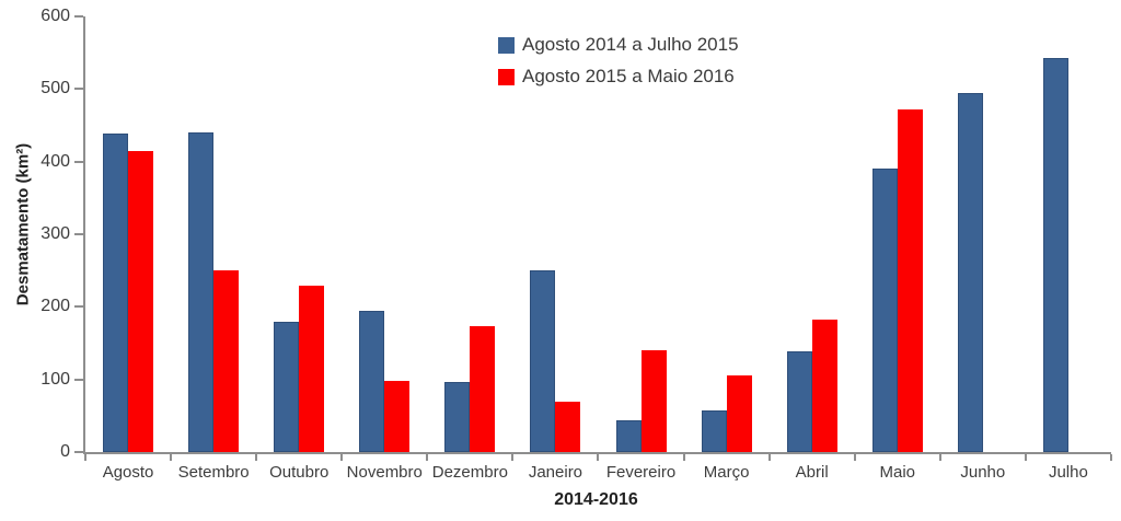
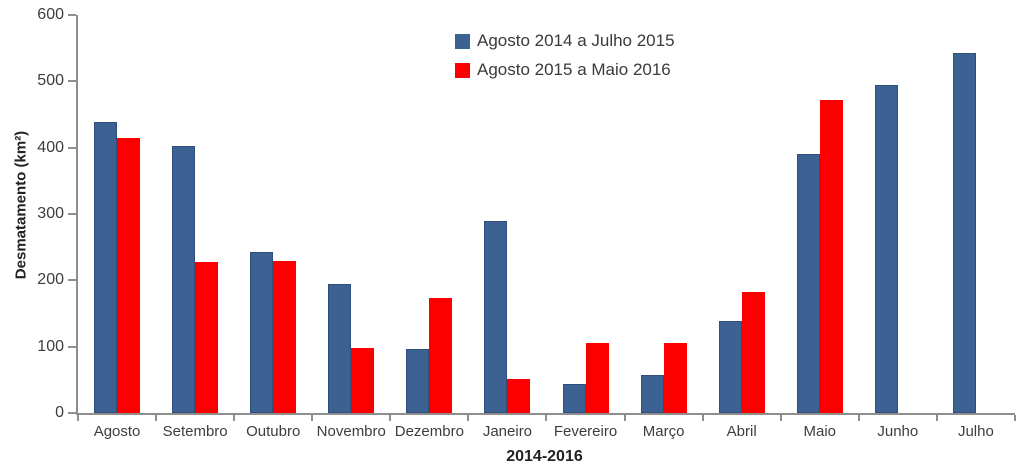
Agosto 2014 a Julho 2015/Setembro: 440 -> 400
Agosto 2015 a Maio 2016/Setembro: 250 -> 230
Agosto 2014 a Julho 2015/Outubro: 180 -> 240
Agosto 2014 a Julho 2015/Janeiro: 250 -> 290
Agosto 2015 a Maio 2016/Janeiro: 70 -> 50
Agosto 2015 a Maio 2016/Fevereiro: 140 -> 110
